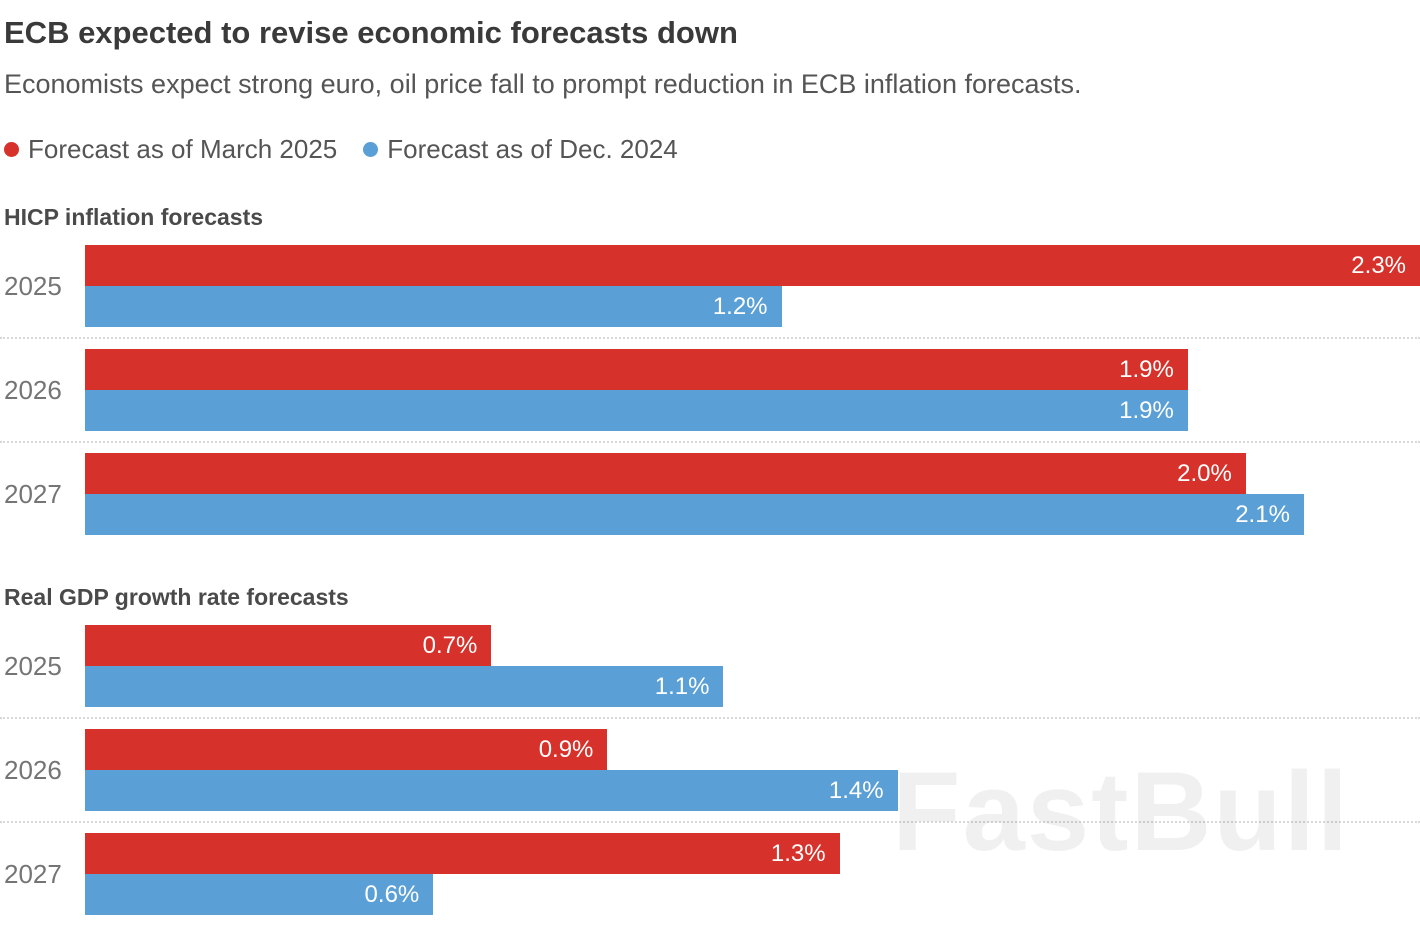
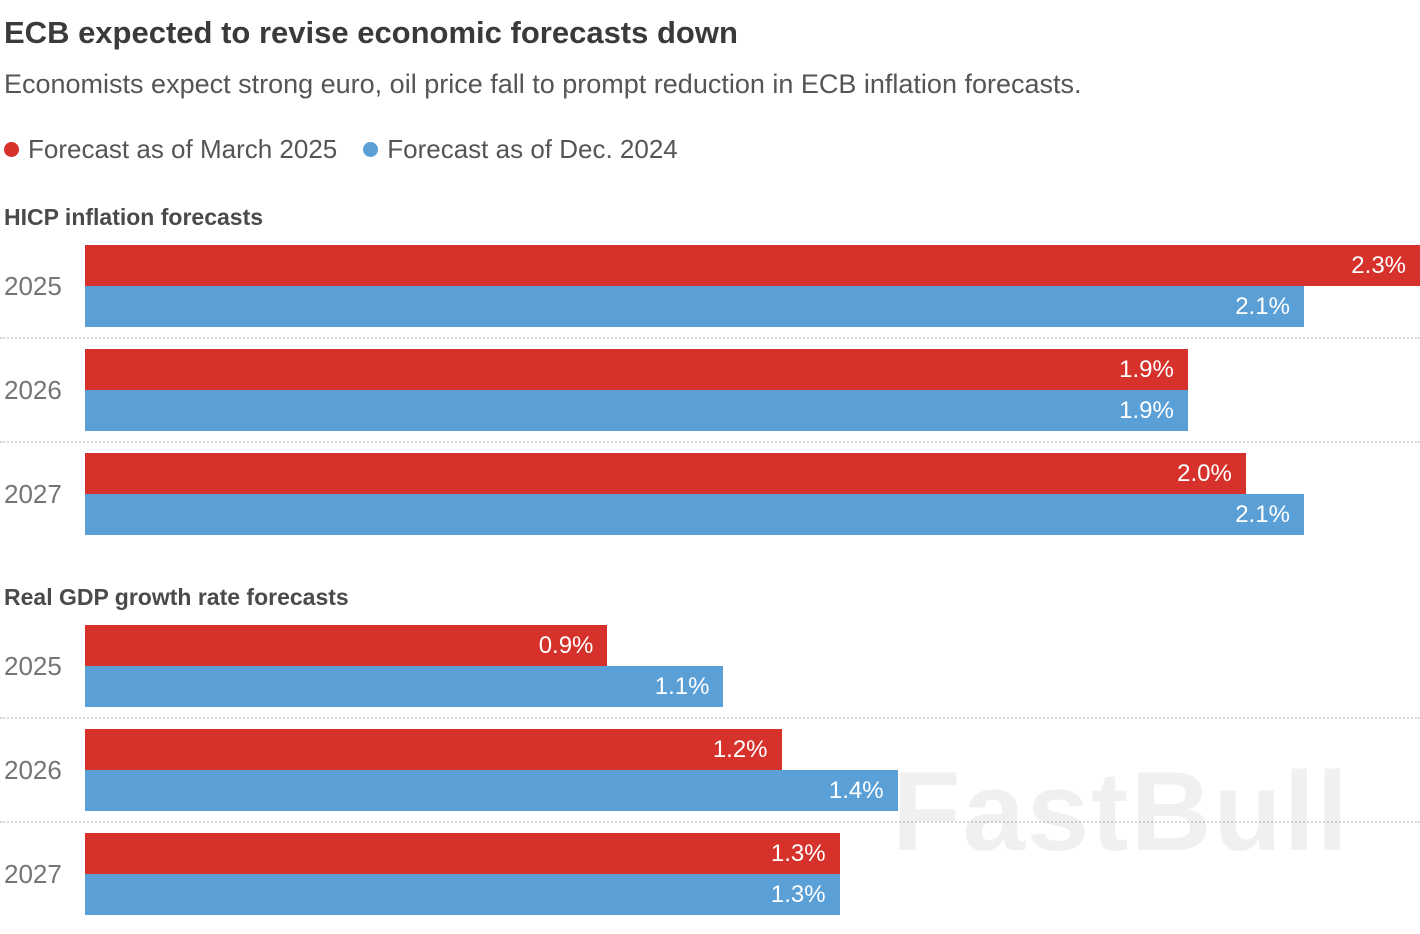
HICP inflation forecasts/Forecast as of Dec. 2024/2025: 1.2% -> 2.1%
Real GDP growth rate forecasts/Forecast as of March 2025/2025: 0.7% -> 0.9%
Real GDP growth rate forecasts/Forecast as of March 2025/2026: 0.9% -> 1.2%
Real GDP growth rate forecasts/Forecast as of Dec. 2024/2027: 0.6% -> 1.3%
